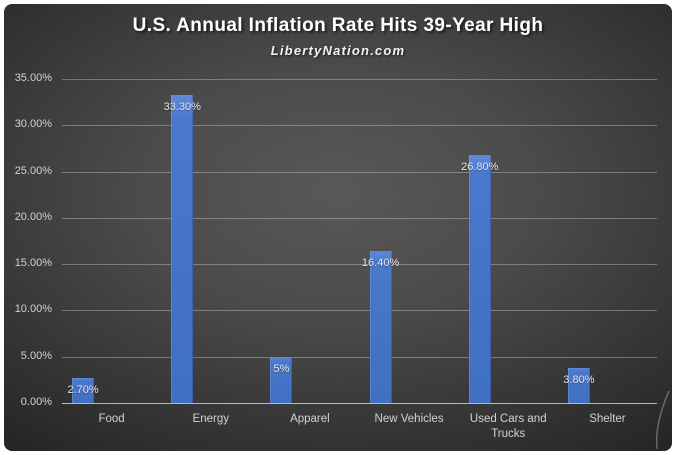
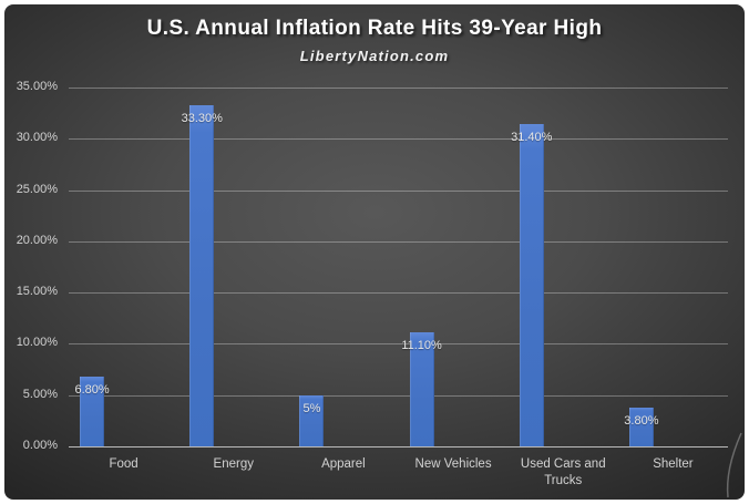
Food: 2.70% -> 6.80%
New Vehicles: 16.40% -> 11.10%
Used Cars and Trucks: 26.80% -> 31.40%
